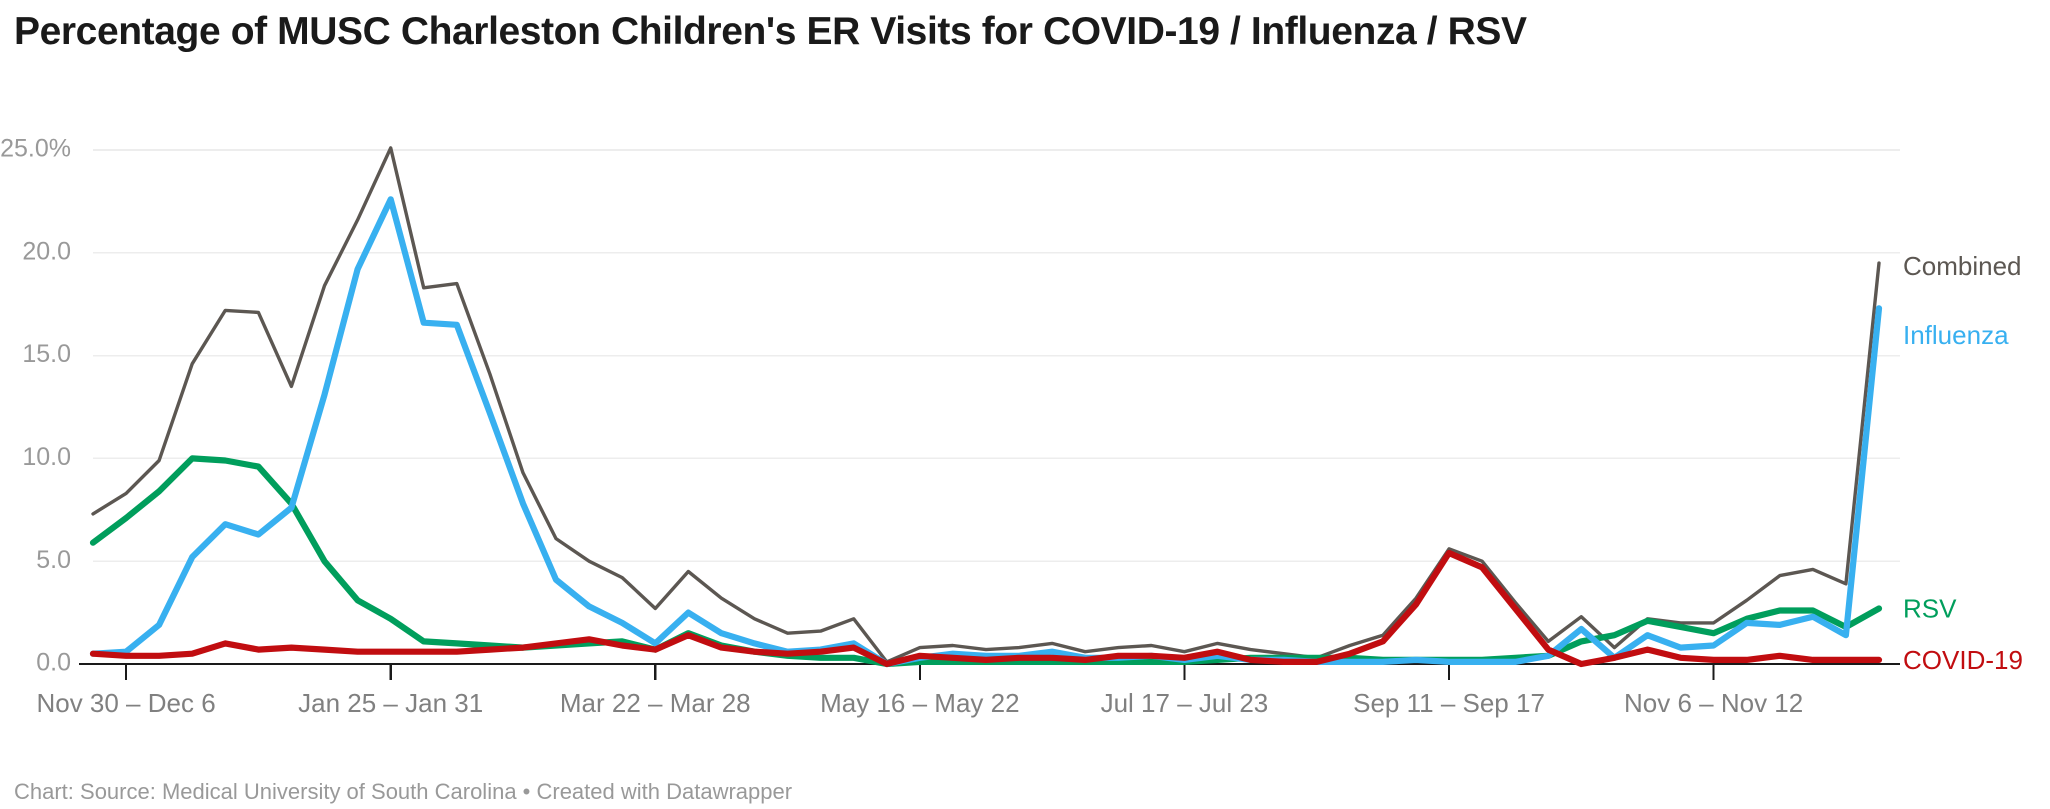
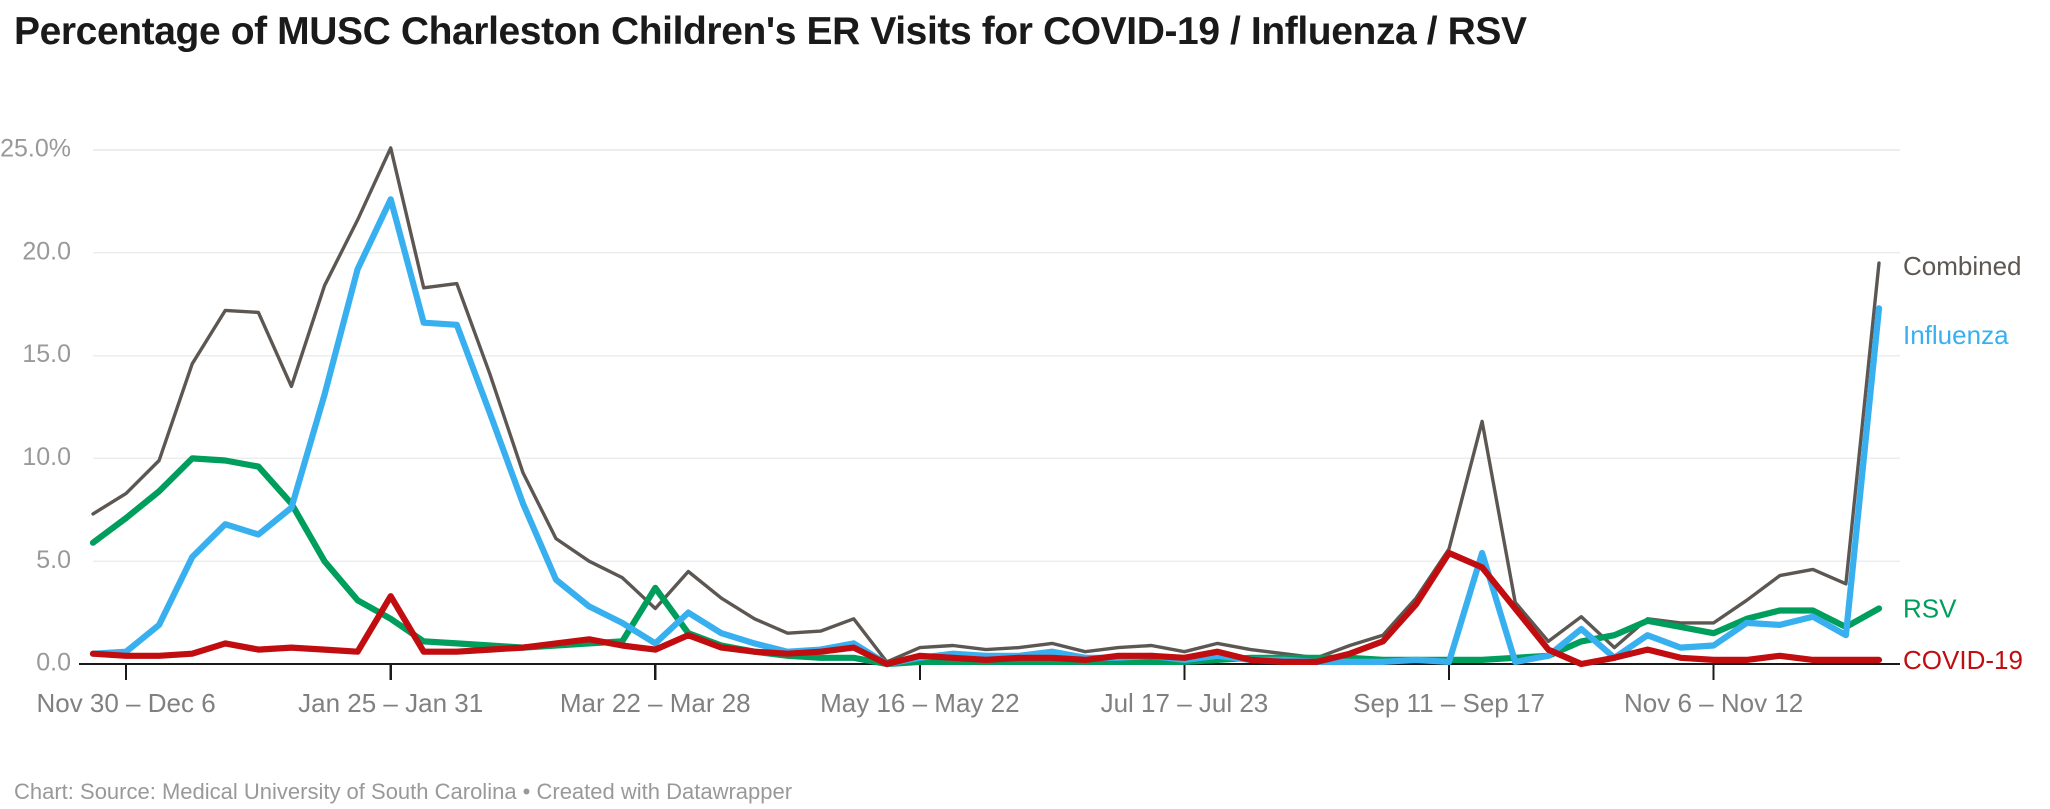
COVID-19/Jan 25 – Jan 31: 0.6% -> 3.3%
RSV/Mar 22 – Mar 28: 0.7% -> 3.7%
Combined/Sep 11 – Sep 17: 5.0% -> 11.8%
Influenza/Sep 11 – Sep 17: 0.1% -> 5.4%
